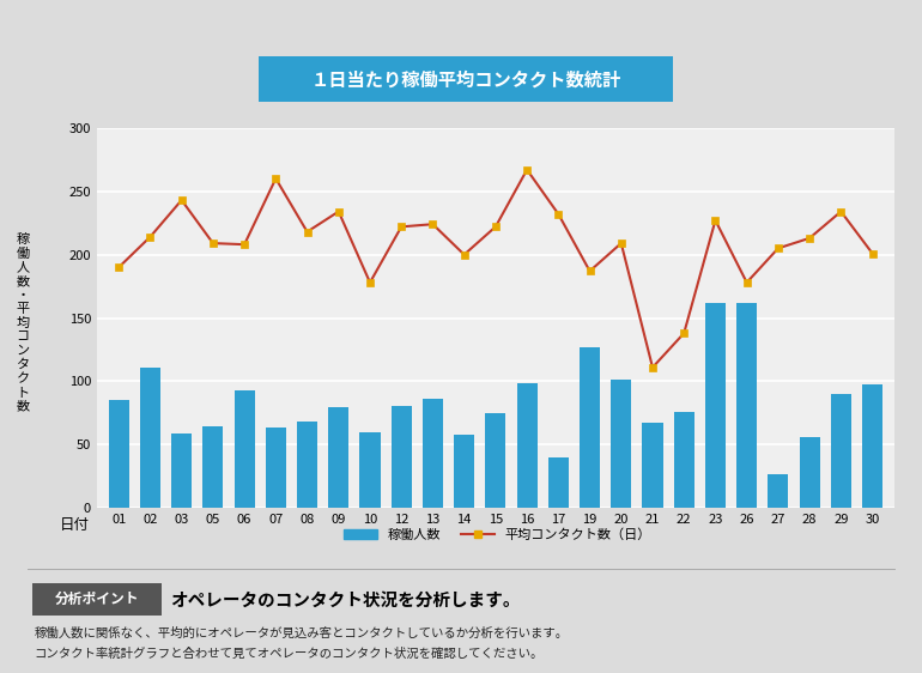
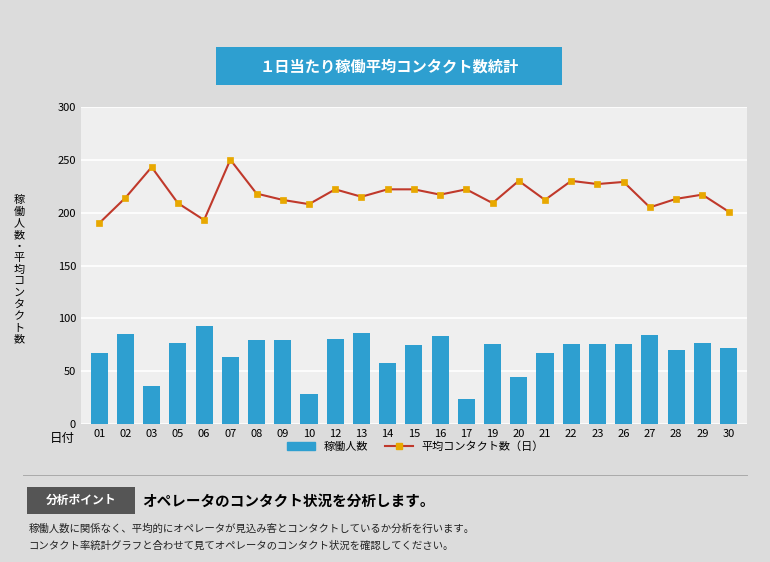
稼働人数/01: 85 -> 67
稼働人数/02: 111 -> 85
稼働人数/03: 59 -> 36
稼働人数/05: 65 -> 77
平均コンタクト数（日）/06: 208 -> 193
平均コンタクト数（日）/07: 260 -> 250
稼働人数/08: 68 -> 80
平均コンタクト数（日）/09: 234 -> 212
稼働人数/10: 60 -> 29
平均コンタクト数（日）/10: 178 -> 208
平均コンタクト数（日）/13: 224 -> 215
平均コンタクト数（日）/14: 200 -> 222
稼働人数/16: 99 -> 83
平均コンタクト数（日）/16: 267 -> 217
稼働人数/17: 40 -> 24
平均コンタクト数（日）/17: 232 -> 222
稼働人数/19: 127 -> 76
平均コンタクト数（日）/19: 187 -> 209
稼働人数/20: 101 -> 45
平均コンタクト数（日）/20: 209 -> 230
平均コンタクト数（日）/21: 111 -> 212
平均コンタクト数（日）/22: 138 -> 230
稼働人数/23: 162 -> 76
稼働人数/26: 162 -> 76
平均コンタクト数（日）/26: 178 -> 229
稼働人数/27: 27 -> 84
稼働人数/28: 56 -> 70
稼働人数/29: 90 -> 77
平均コンタクト数（日）/29: 234 -> 217
稼働人数/30: 98 -> 72
